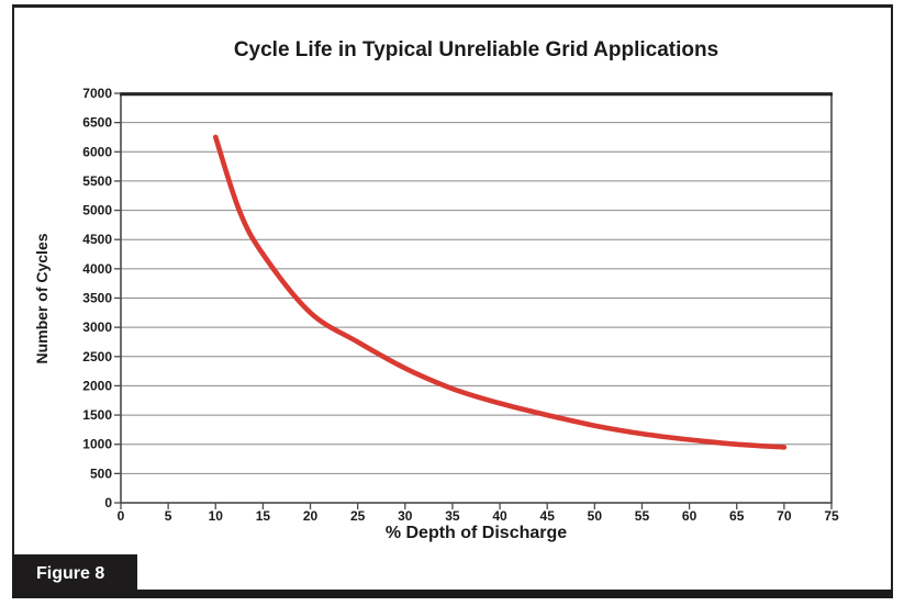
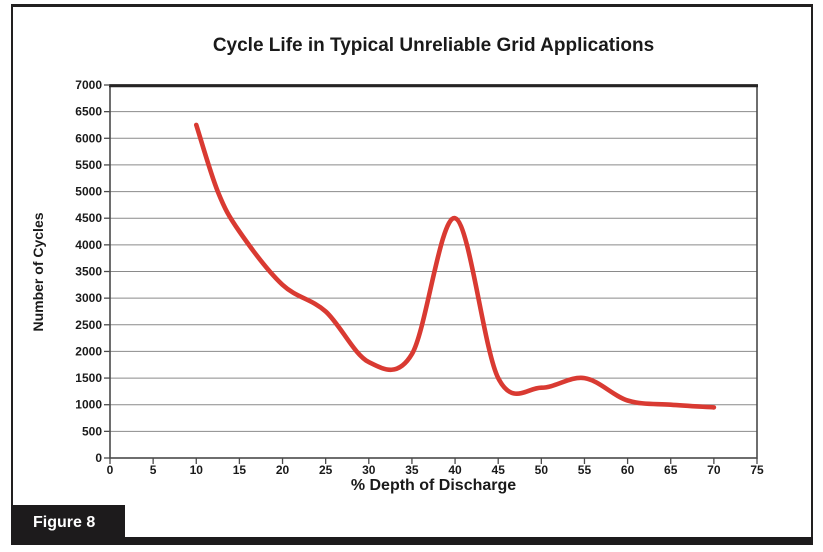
30: 2300 -> 1800
40: 1700 -> 4500
55: 1200 -> 1500
